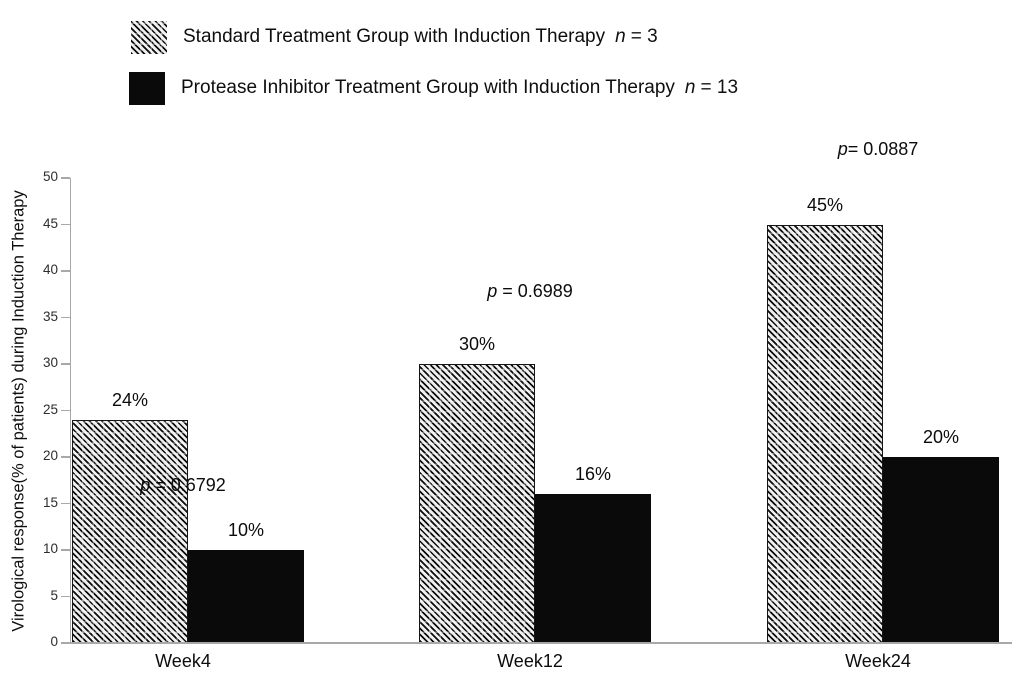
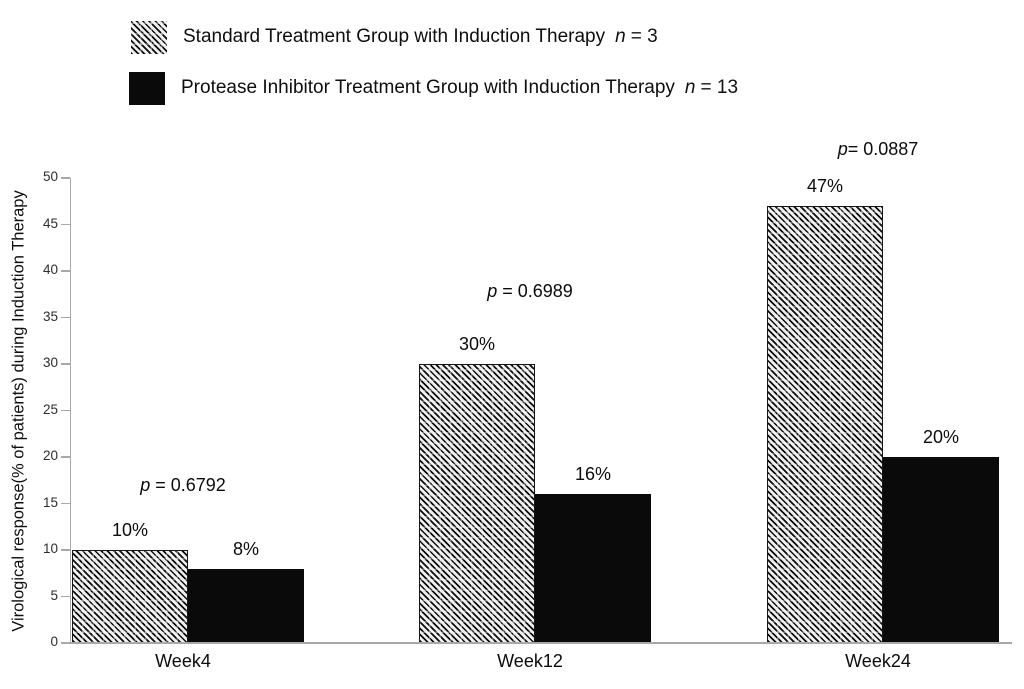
Standard Treatment Group with Induction Therapy/Week4: 24% -> 10%
Protease Inhibitor Treatment Group with Induction Therapy/Week4: 10% -> 8%
Standard Treatment Group with Induction Therapy/Week24: 45% -> 47%
